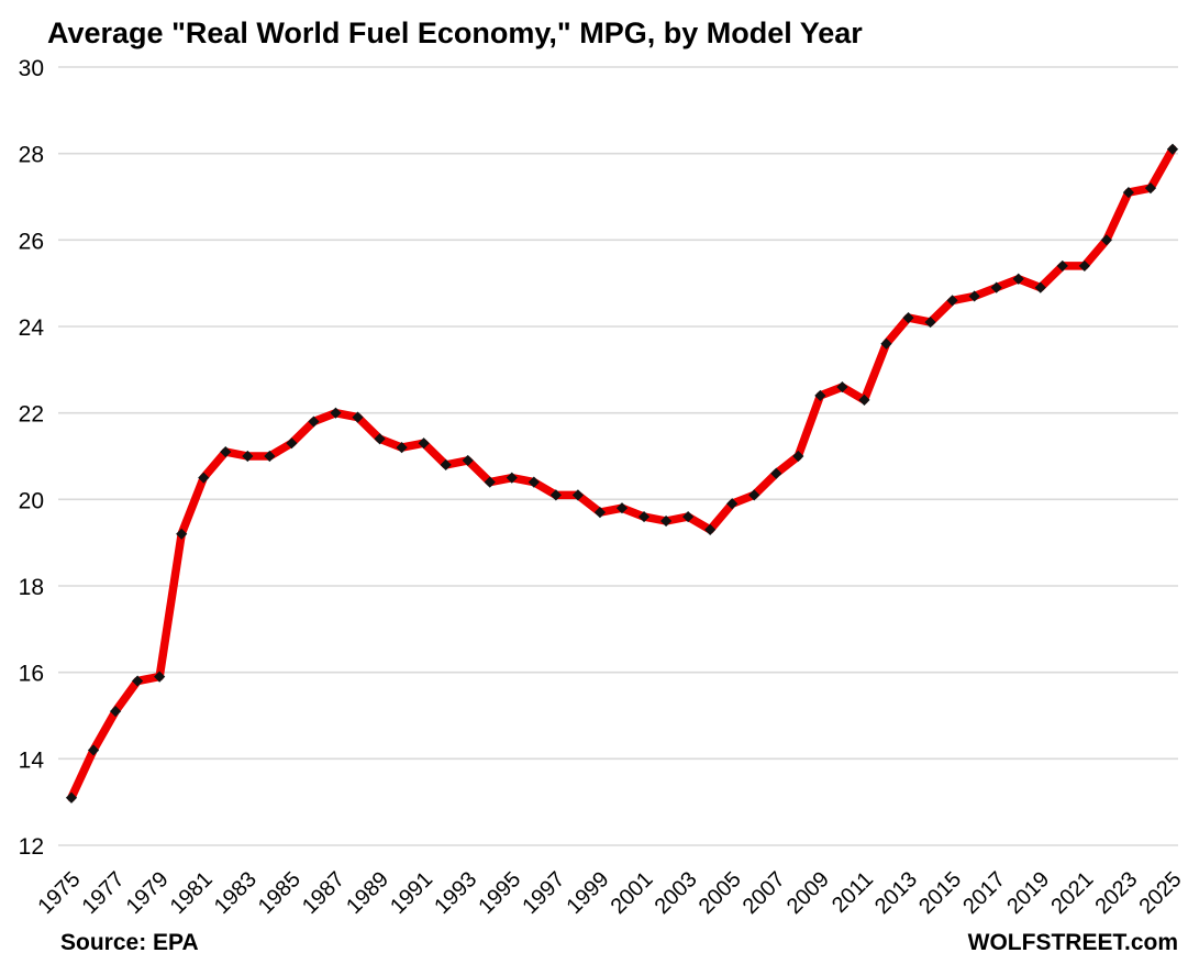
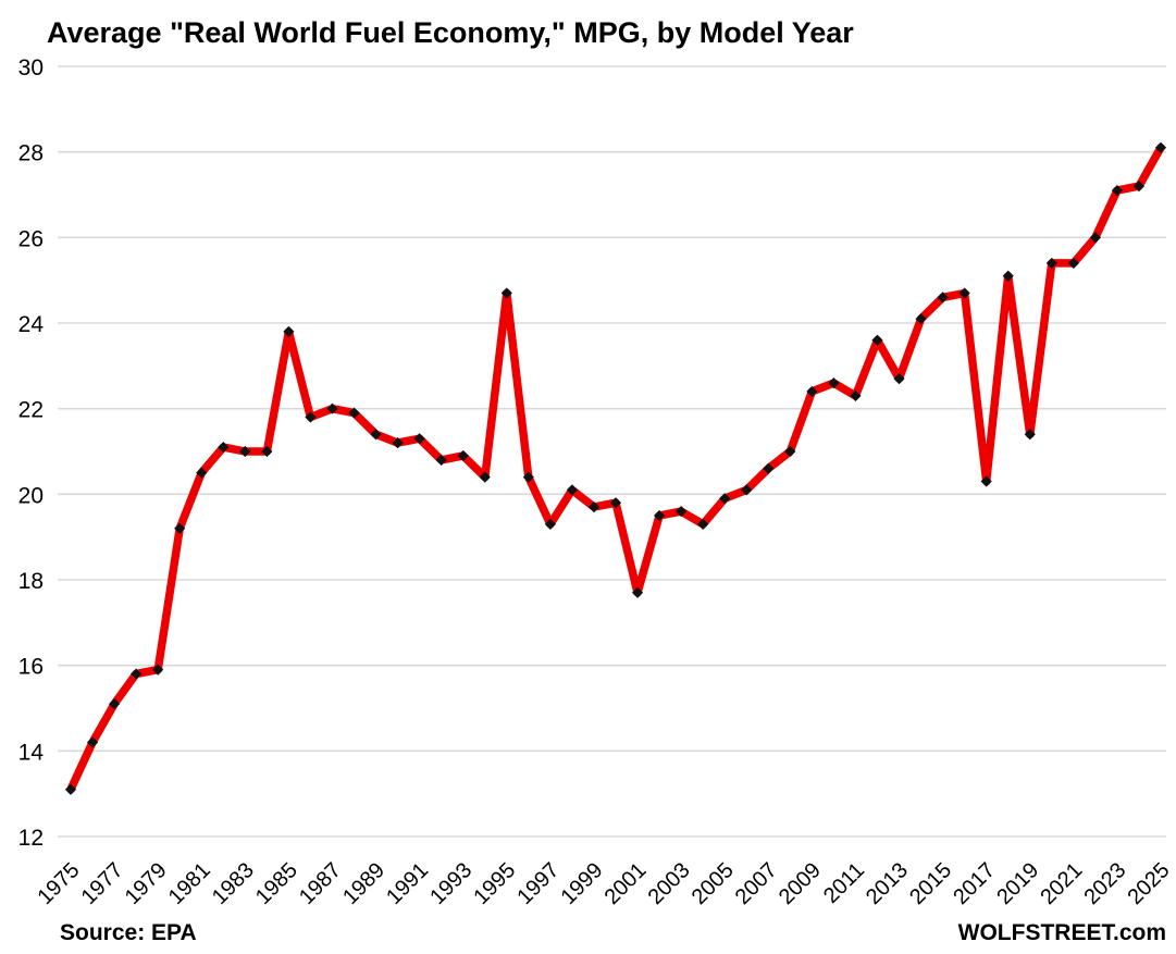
1985: 21.3 -> 23.8
1995: 20.5 -> 24.7
1997: 20.1 -> 19.3
2001: 19.6 -> 17.7
2013: 24.2 -> 22.7
2017: 24.9 -> 20.3
2019: 24.9 -> 21.4
